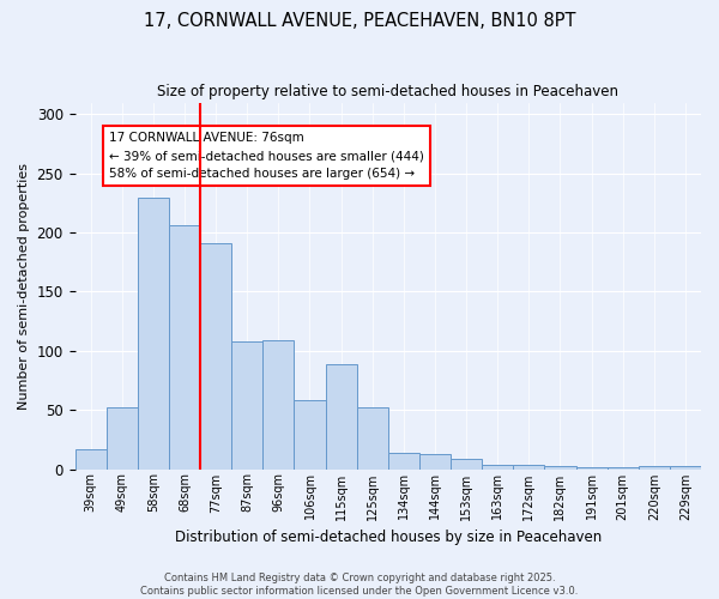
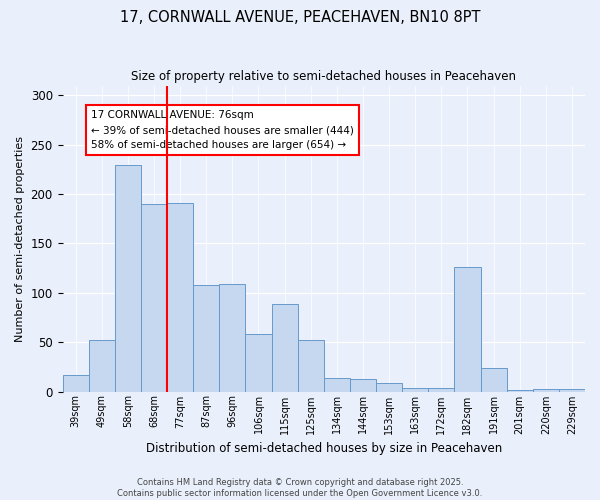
68sqm: 206 -> 190
182sqm: 3 -> 126
191sqm: 2 -> 24
